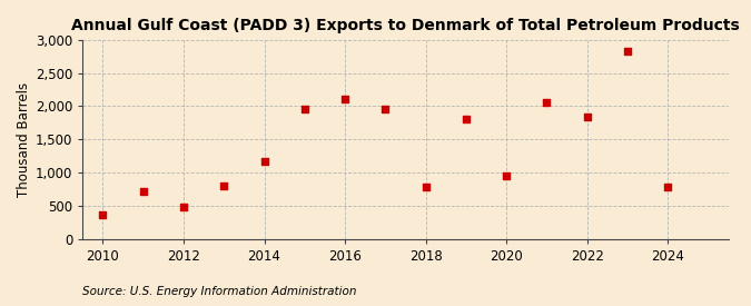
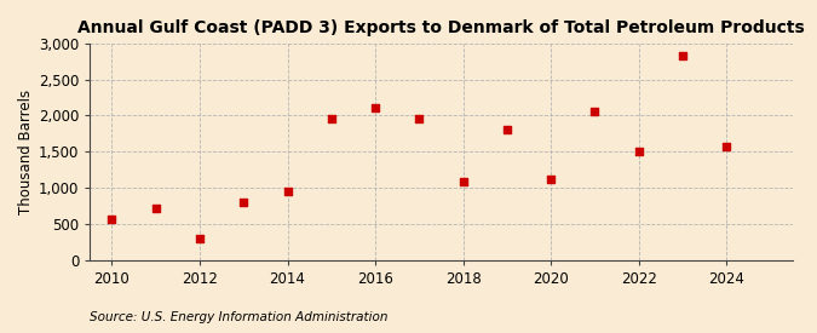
2010: 360 -> 570
2012: 480 -> 290
2014: 1,160 -> 950
2018: 780 -> 1,090
2020: 940 -> 1,110
2022: 1,840 -> 1,500
2024: 780 -> 1,570
